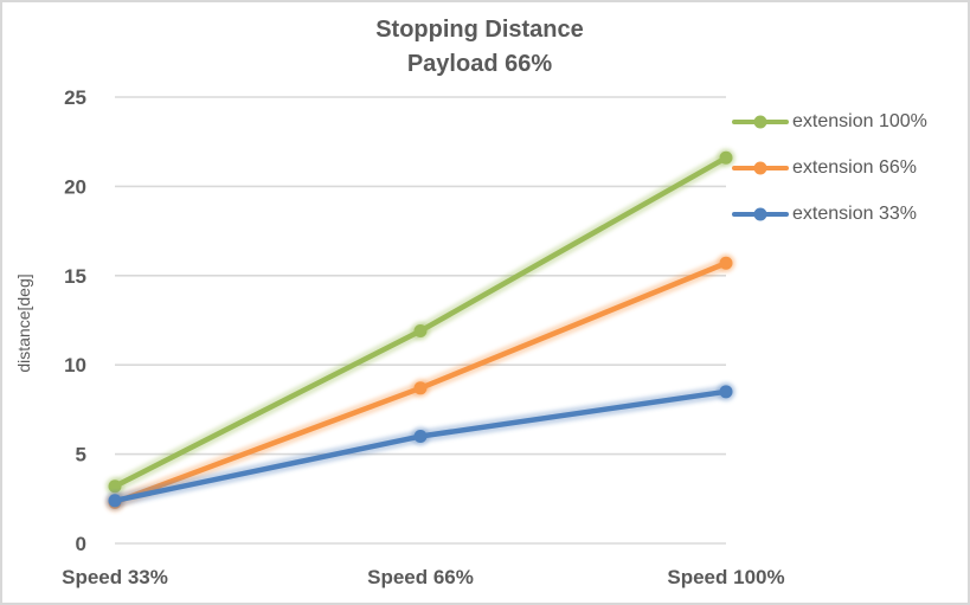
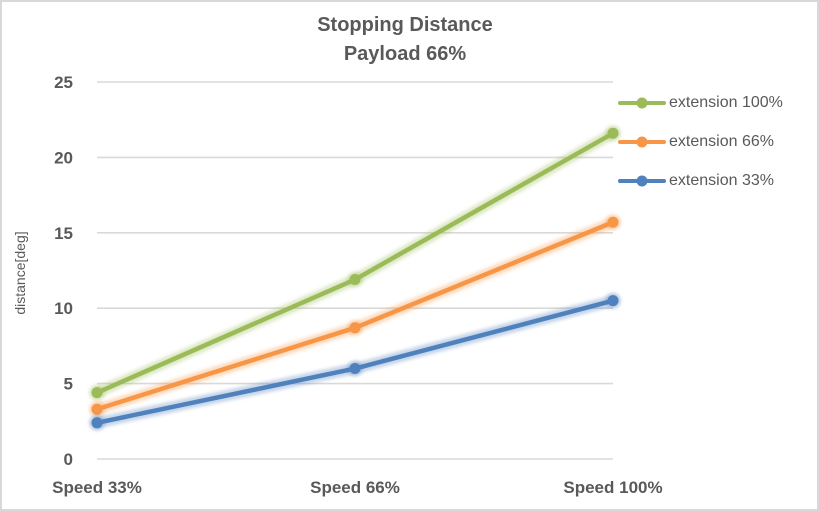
extension 100%/Speed 33%: 3.2 -> 4.4
extension 66%/Speed 33%: 2.3 -> 3.3
extension 33%/Speed 100%: 8.5 -> 10.5
